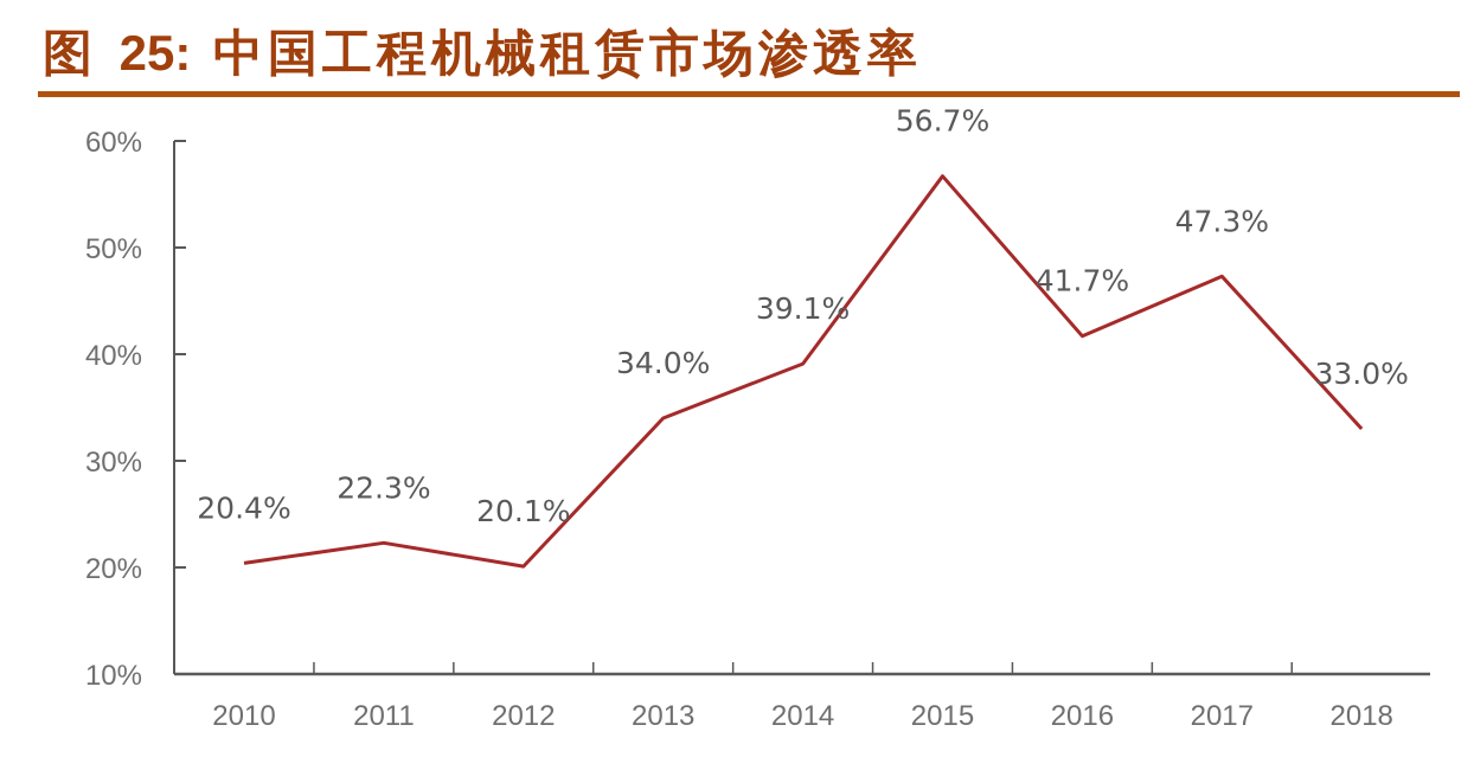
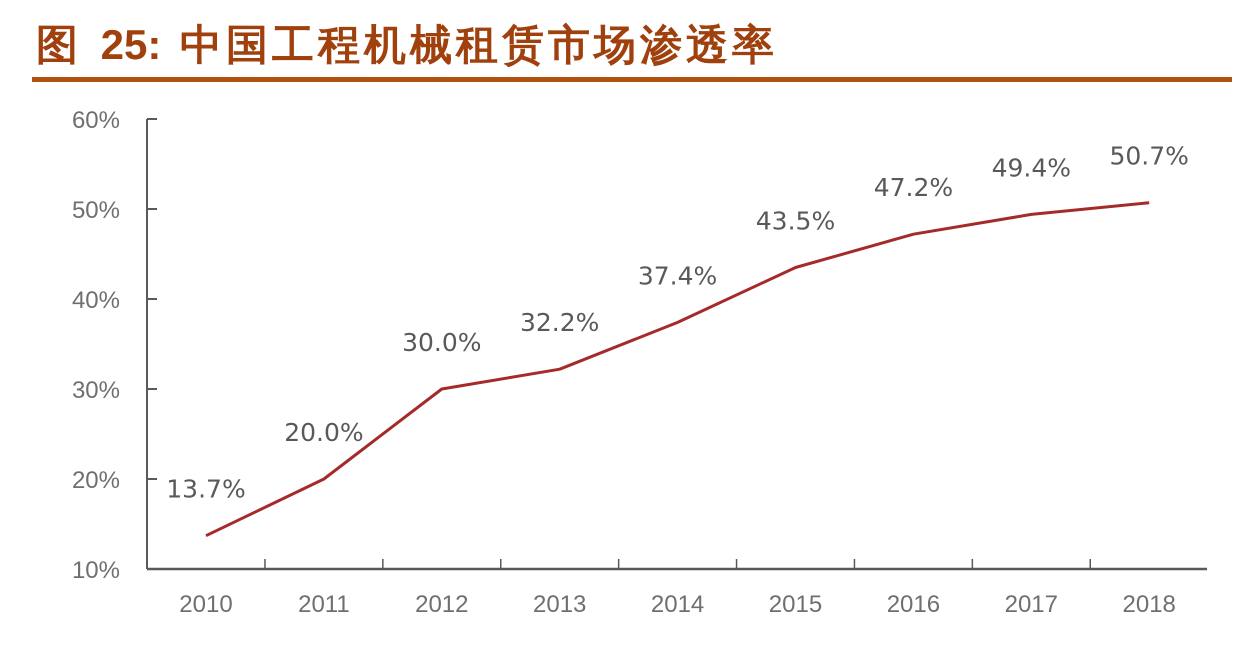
2010: 20.4% -> 13.7%
2011: 22.3% -> 20.0%
2012: 20.1% -> 30.0%
2013: 34.0% -> 32.2%
2014: 39.1% -> 37.4%
2015: 56.7% -> 43.5%
2016: 41.7% -> 47.2%
2017: 47.3% -> 49.4%
2018: 33.0% -> 50.7%
